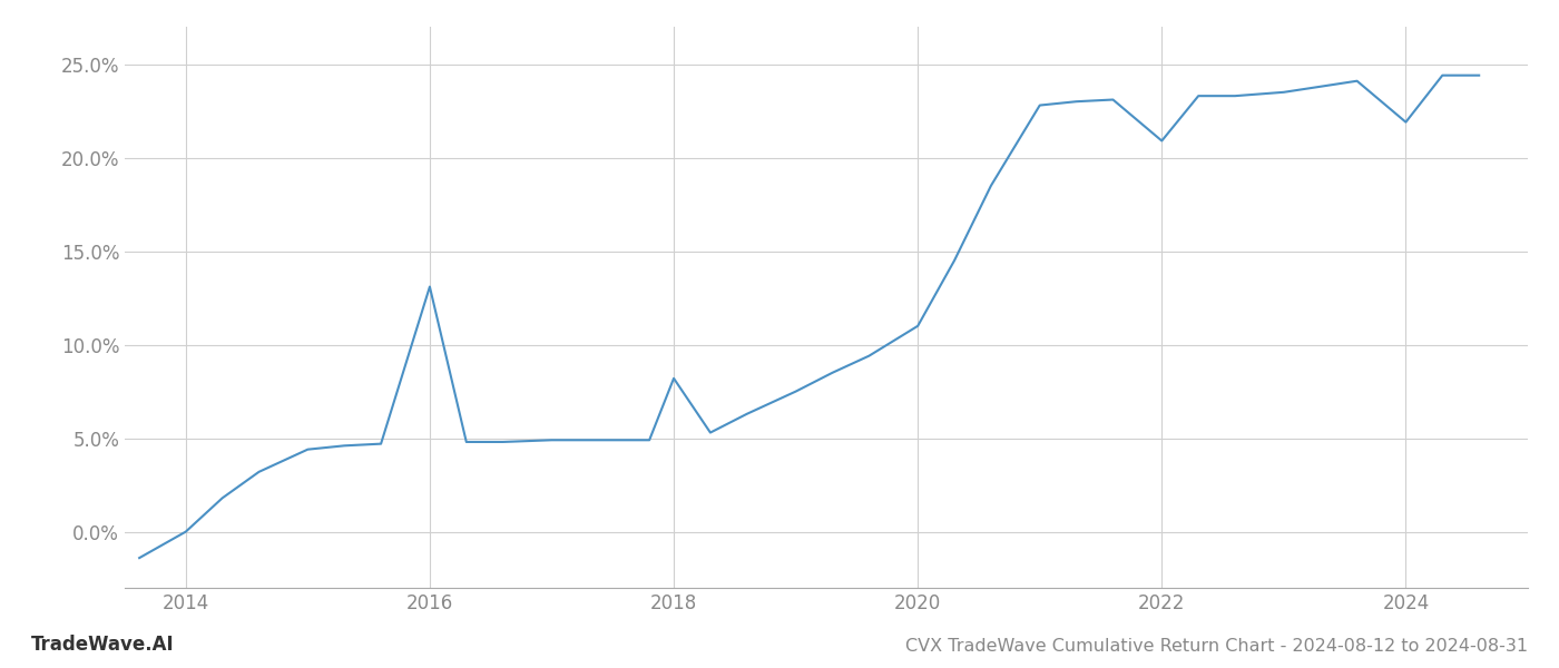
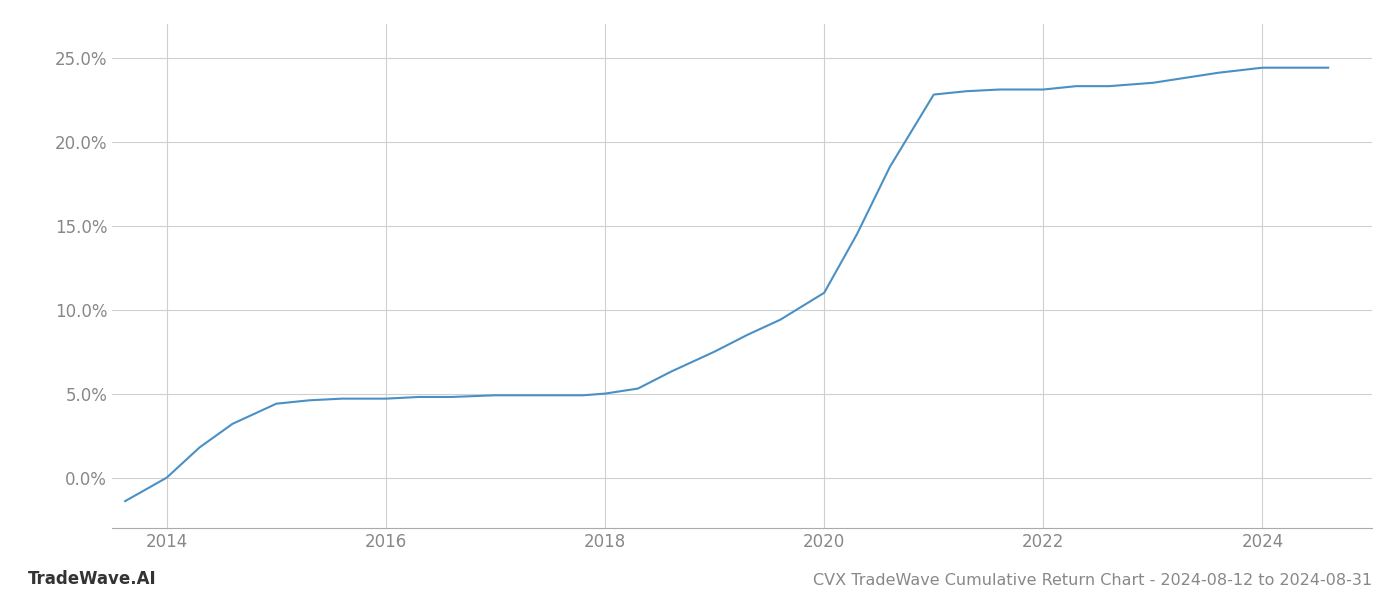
2016: 13.1% -> 4.7%
2018: 8.2% -> 5.0%
2022: 20.9% -> 23.1%
2024: 21.9% -> 24.4%
